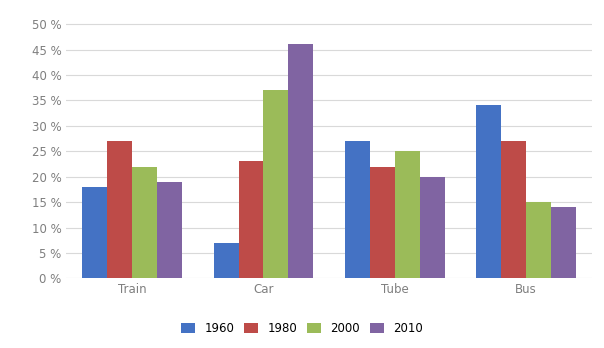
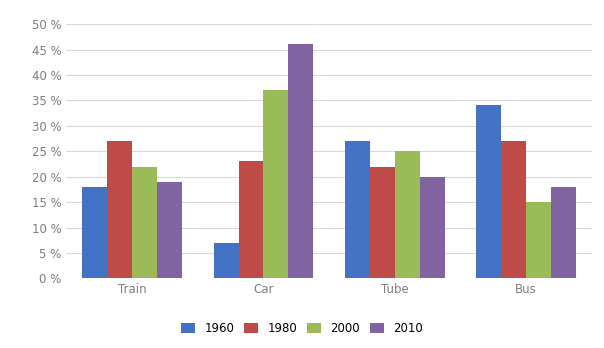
2010/Bus: 14 % -> 18 %
